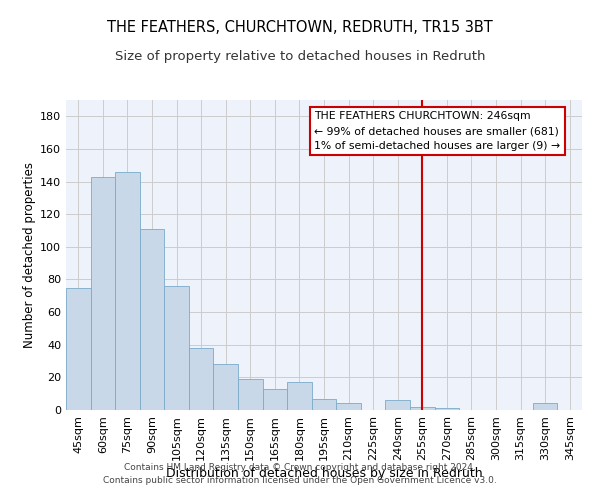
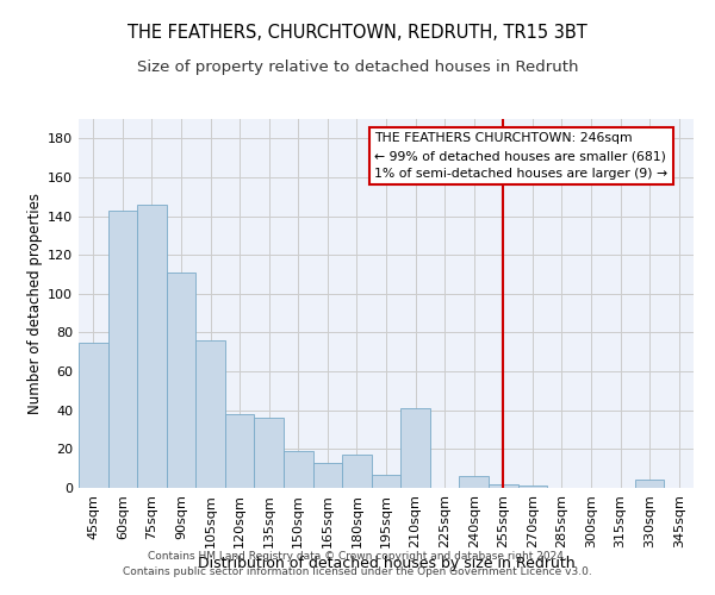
135sqm: 28 -> 36
210sqm: 4 -> 41
